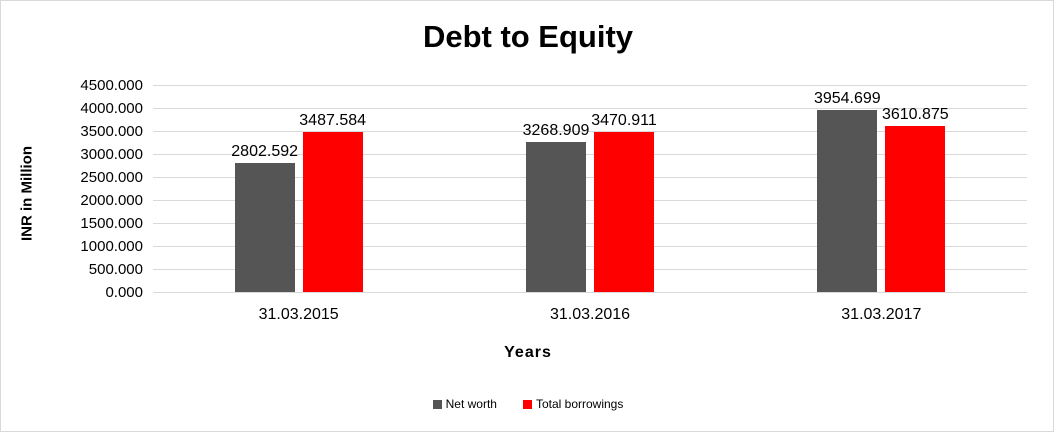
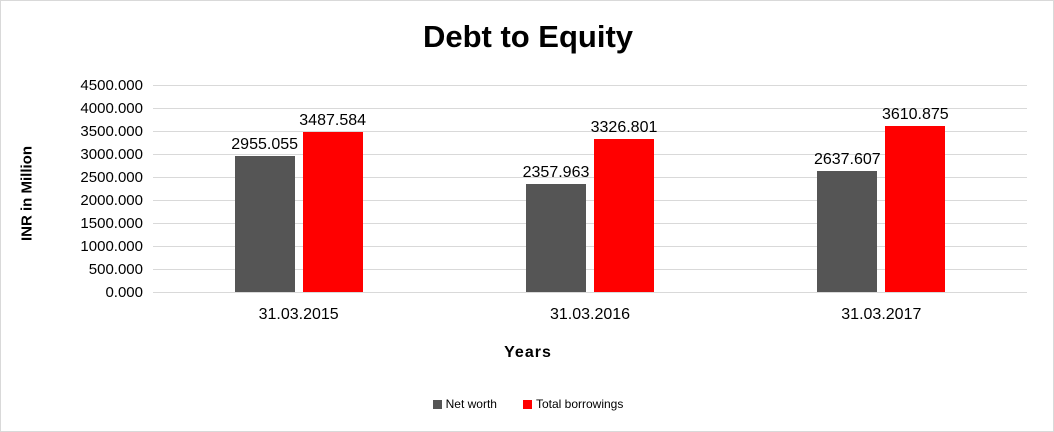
Net worth/31.03.2015: 2802.592 -> 2955.055
Net worth/31.03.2016: 3268.909 -> 2357.963
Total borrowings/31.03.2016: 3470.911 -> 3326.801
Net worth/31.03.2017: 3954.699 -> 2637.607
